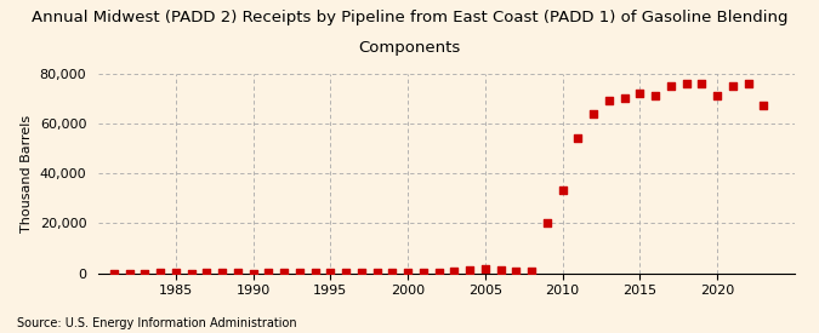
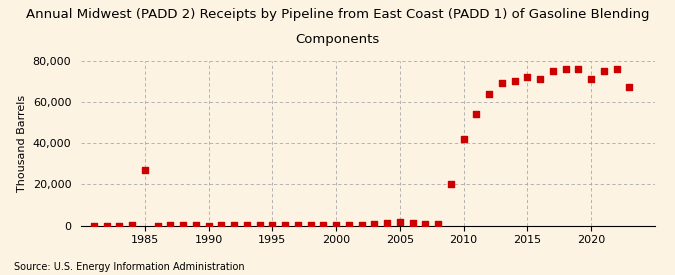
1985: 200 -> 27,000
2010: 33,000 -> 42,000
